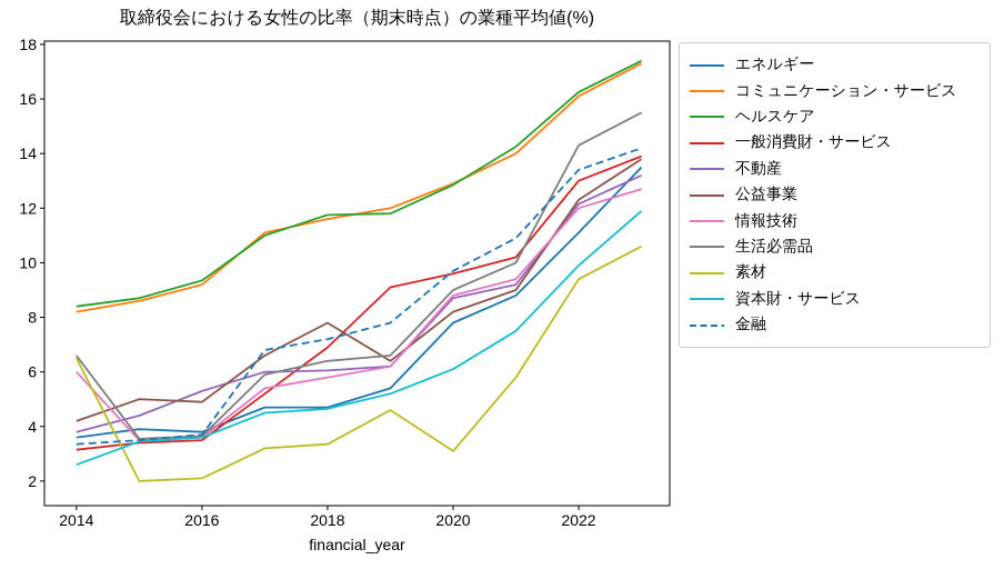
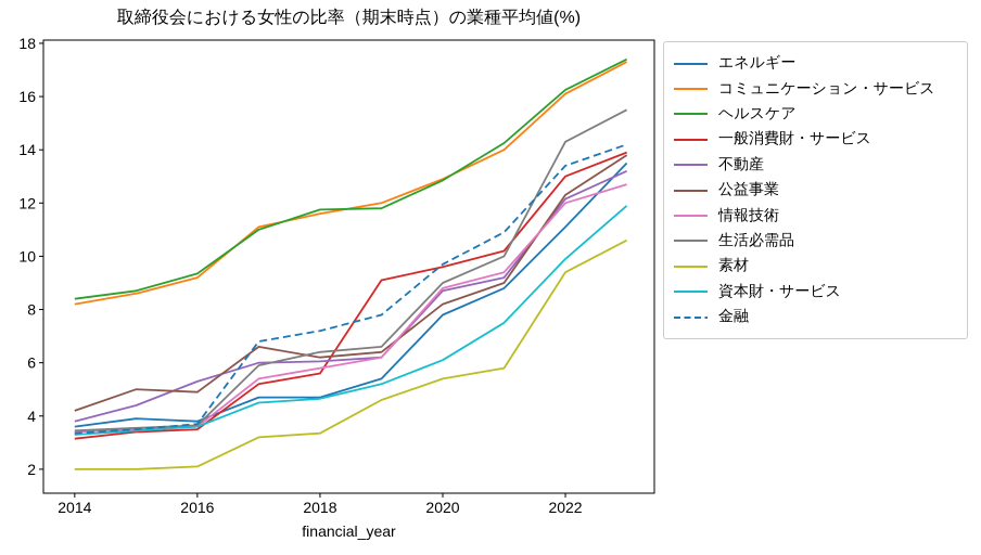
情報技術/2014: 6.0 -> 3.4
生活必需品/2014: 6.6 -> 3.5
素材/2014: 6.5 -> 2.0
資本財・サービス/2014: 2.6 -> 3.3
一般消費財・サービス/2018: 6.9 -> 5.6
公益事業/2018: 7.8 -> 6.2
素材/2020: 3.1 -> 5.4
